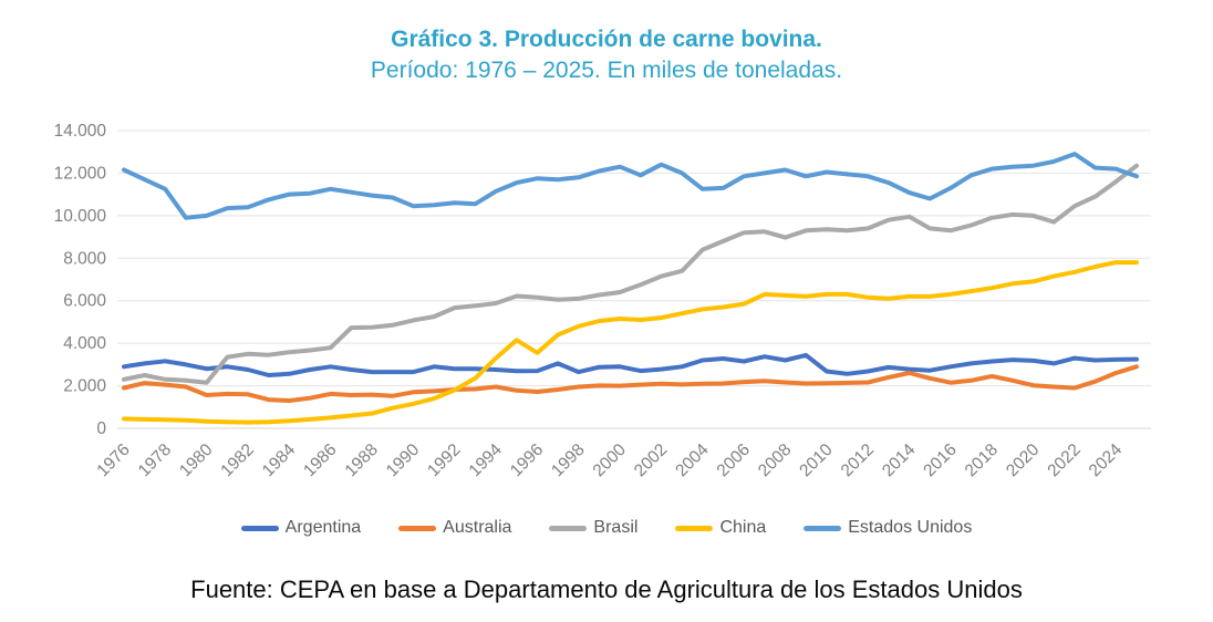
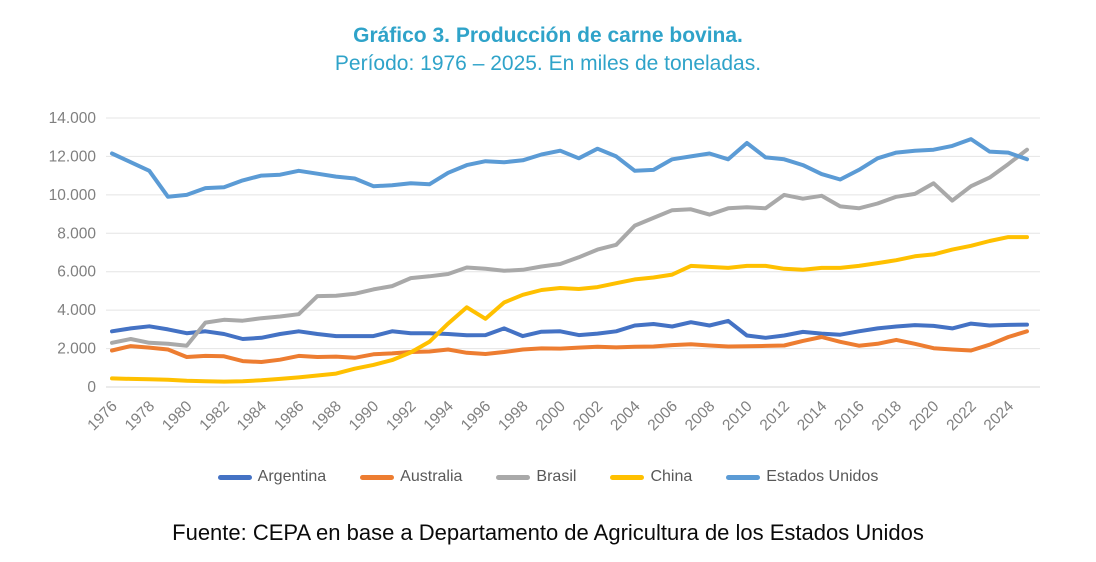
Estados Unidos/2010: 12000 -> 12700
Brasil/2012: 9400 -> 10000
Brasil/2020: 10000 -> 10600
